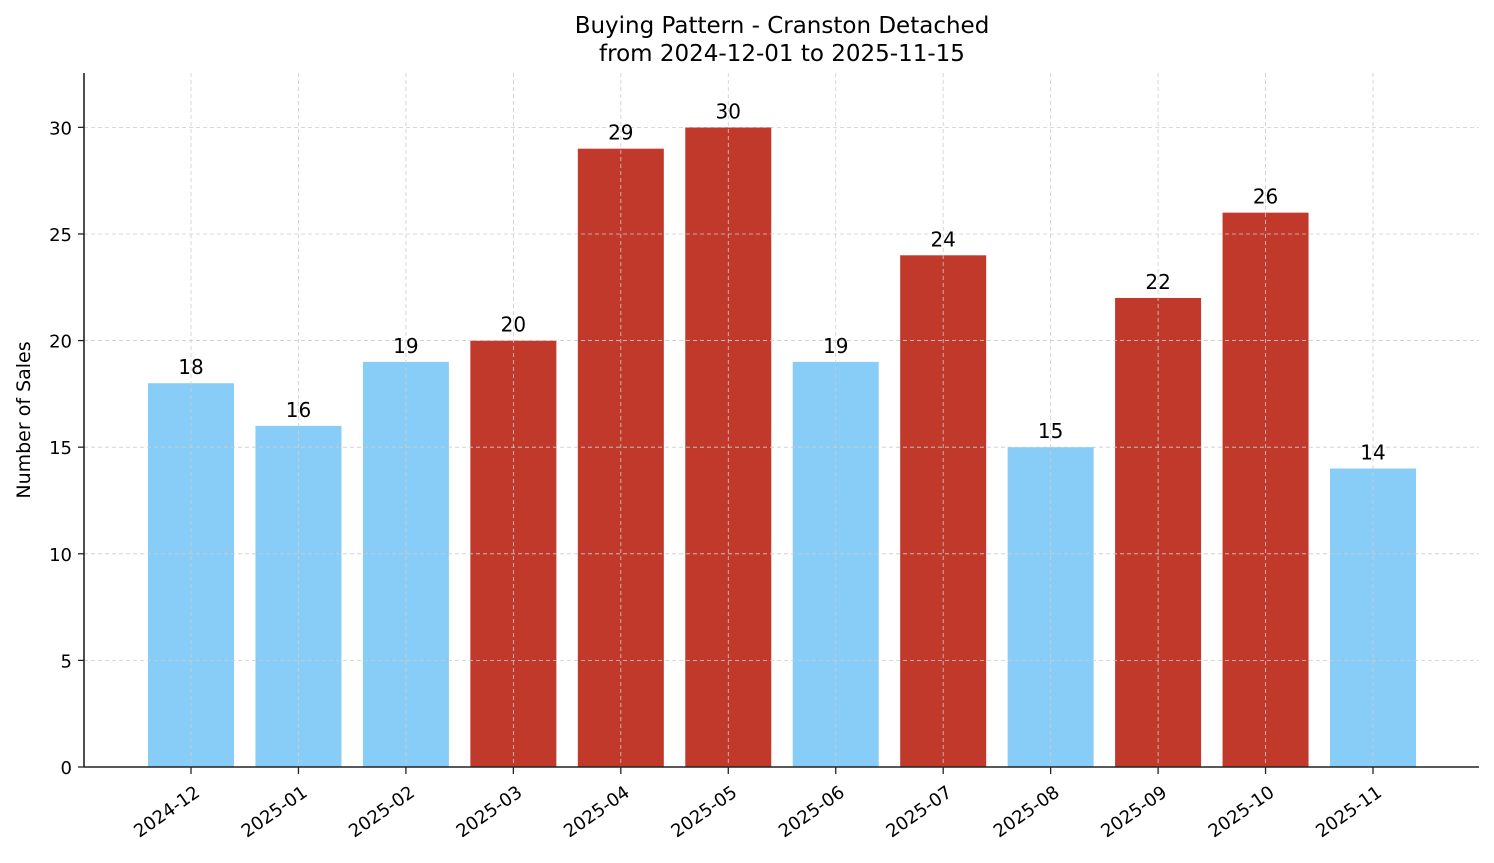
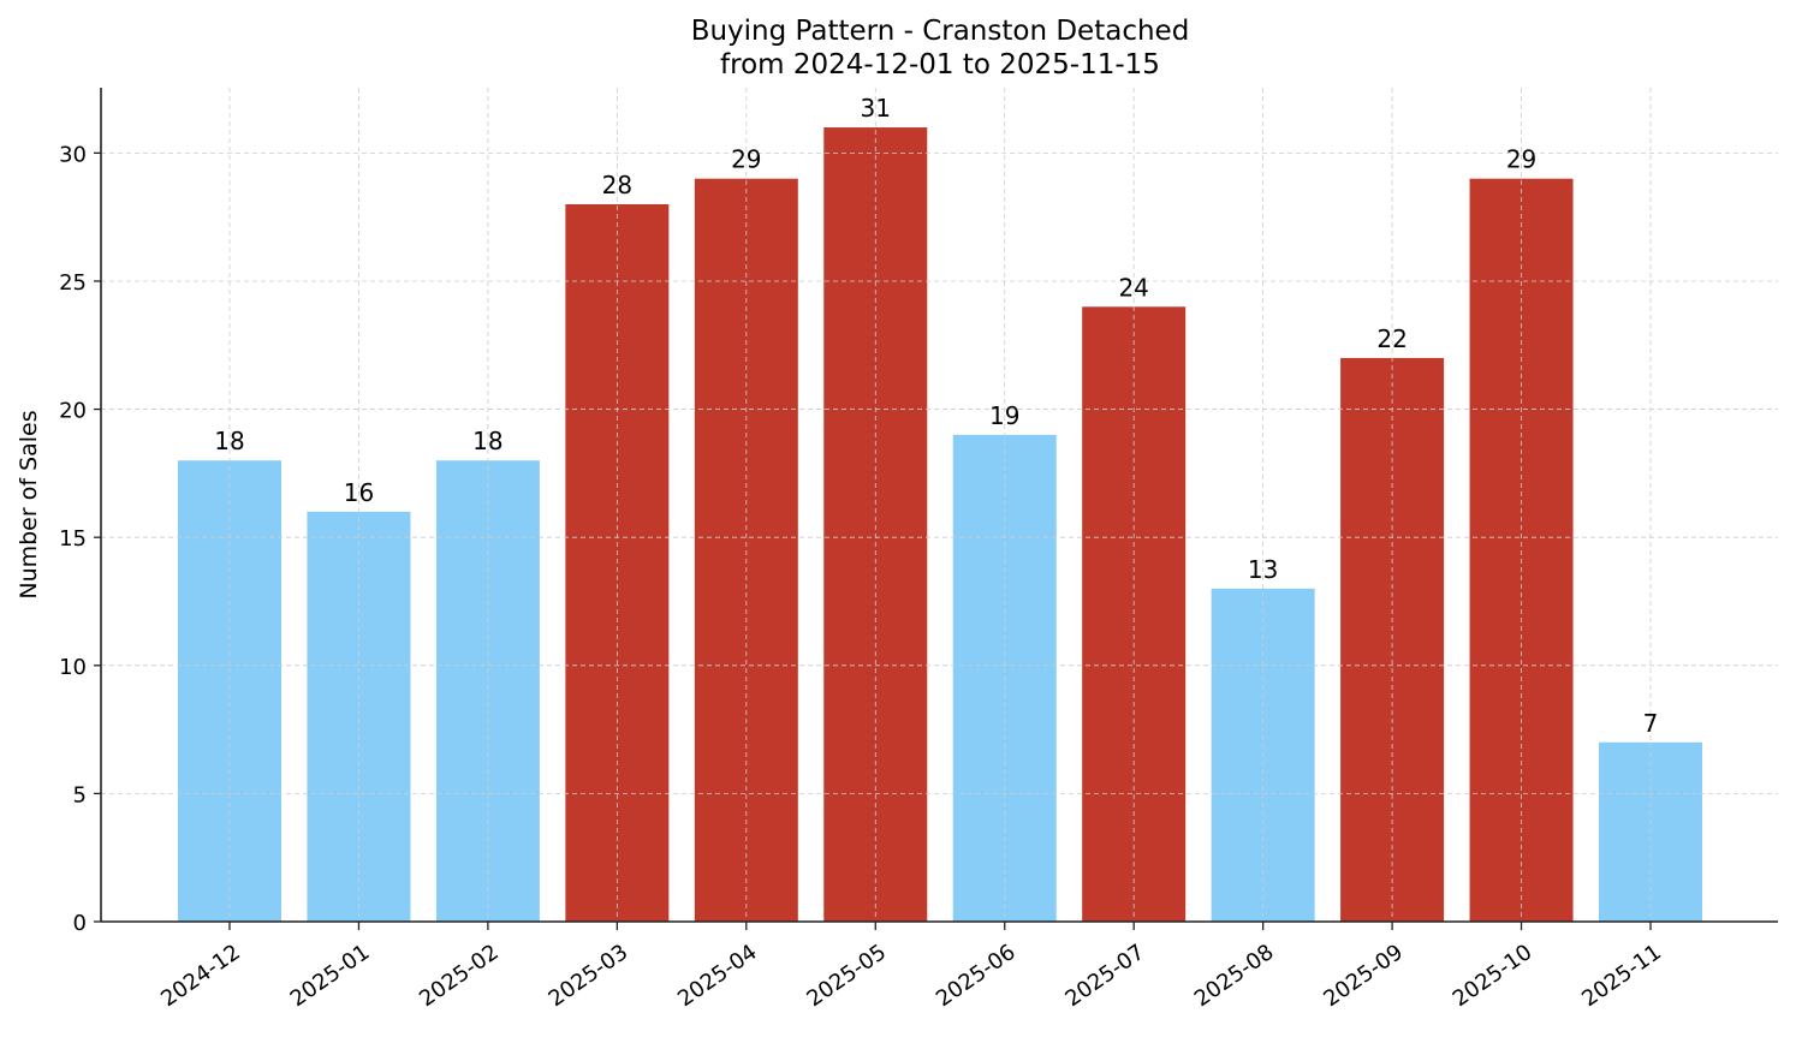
2025-02: 19 -> 18
2025-03: 20 -> 28
2025-05: 30 -> 31
2025-08: 15 -> 13
2025-10: 26 -> 29
2025-11: 14 -> 7
